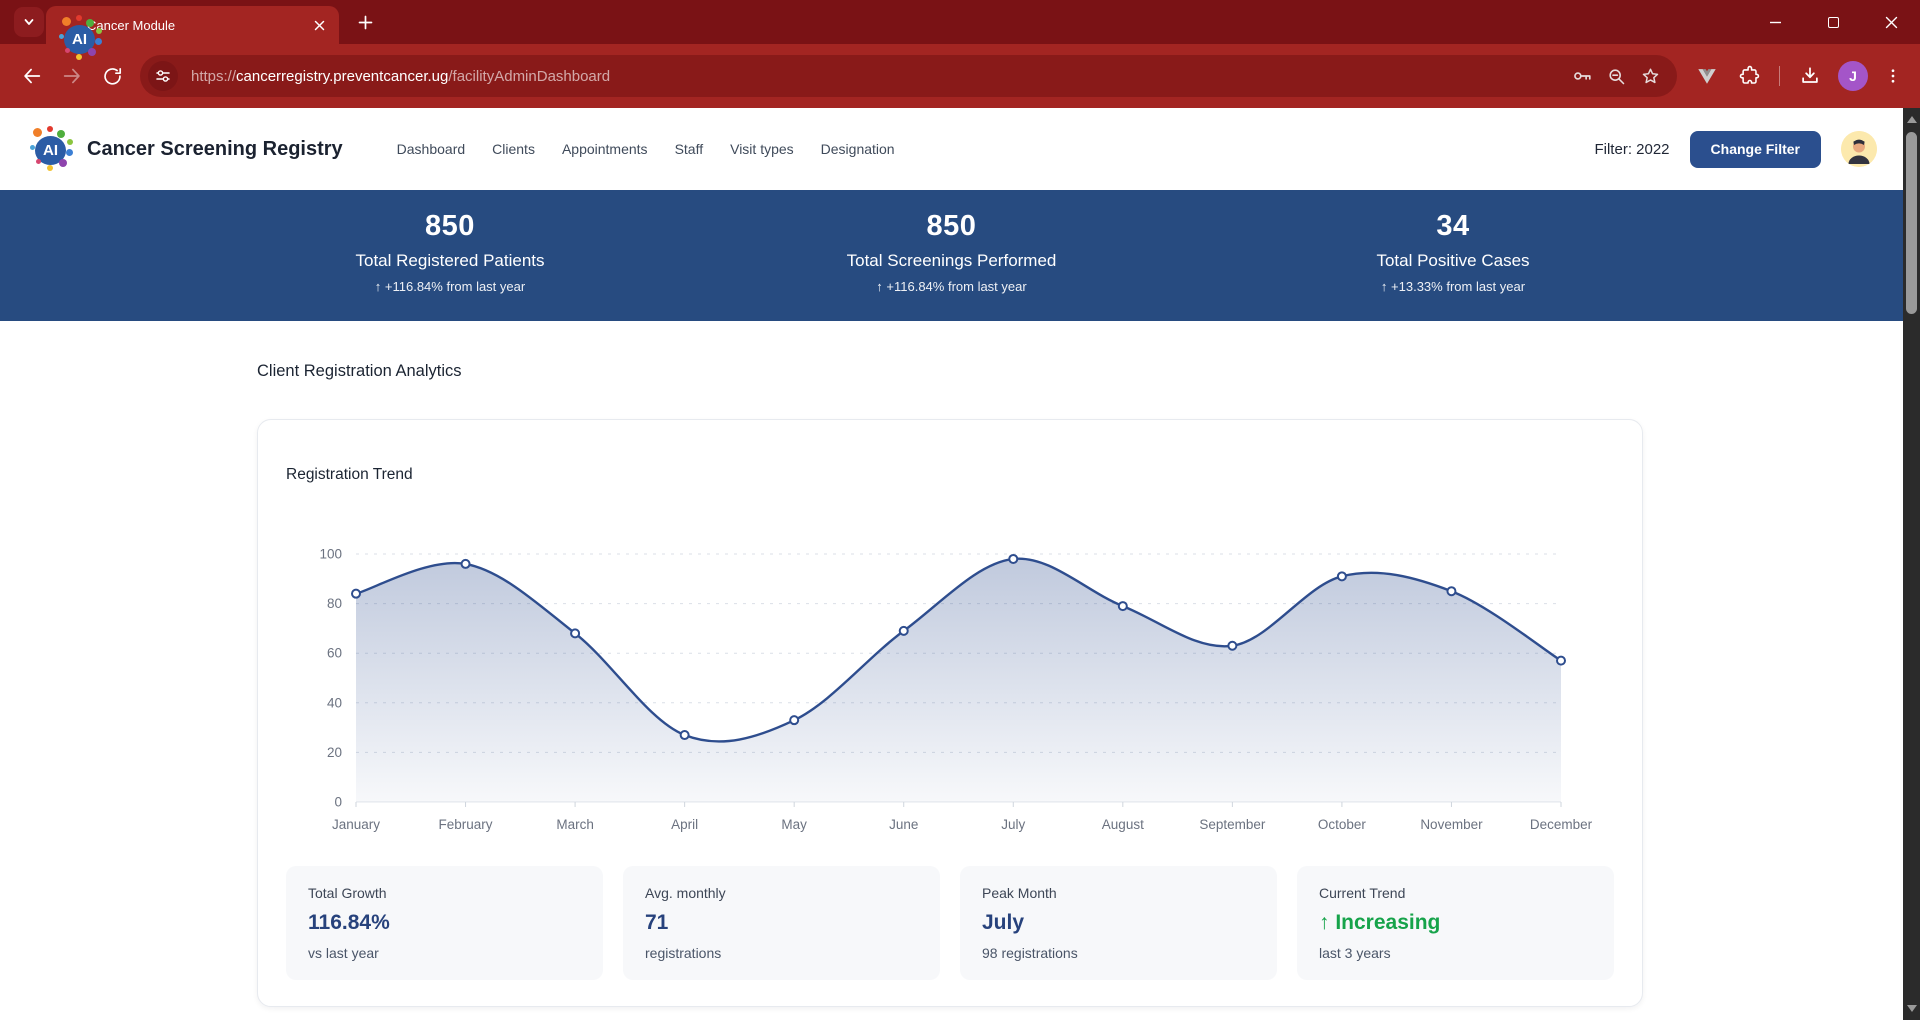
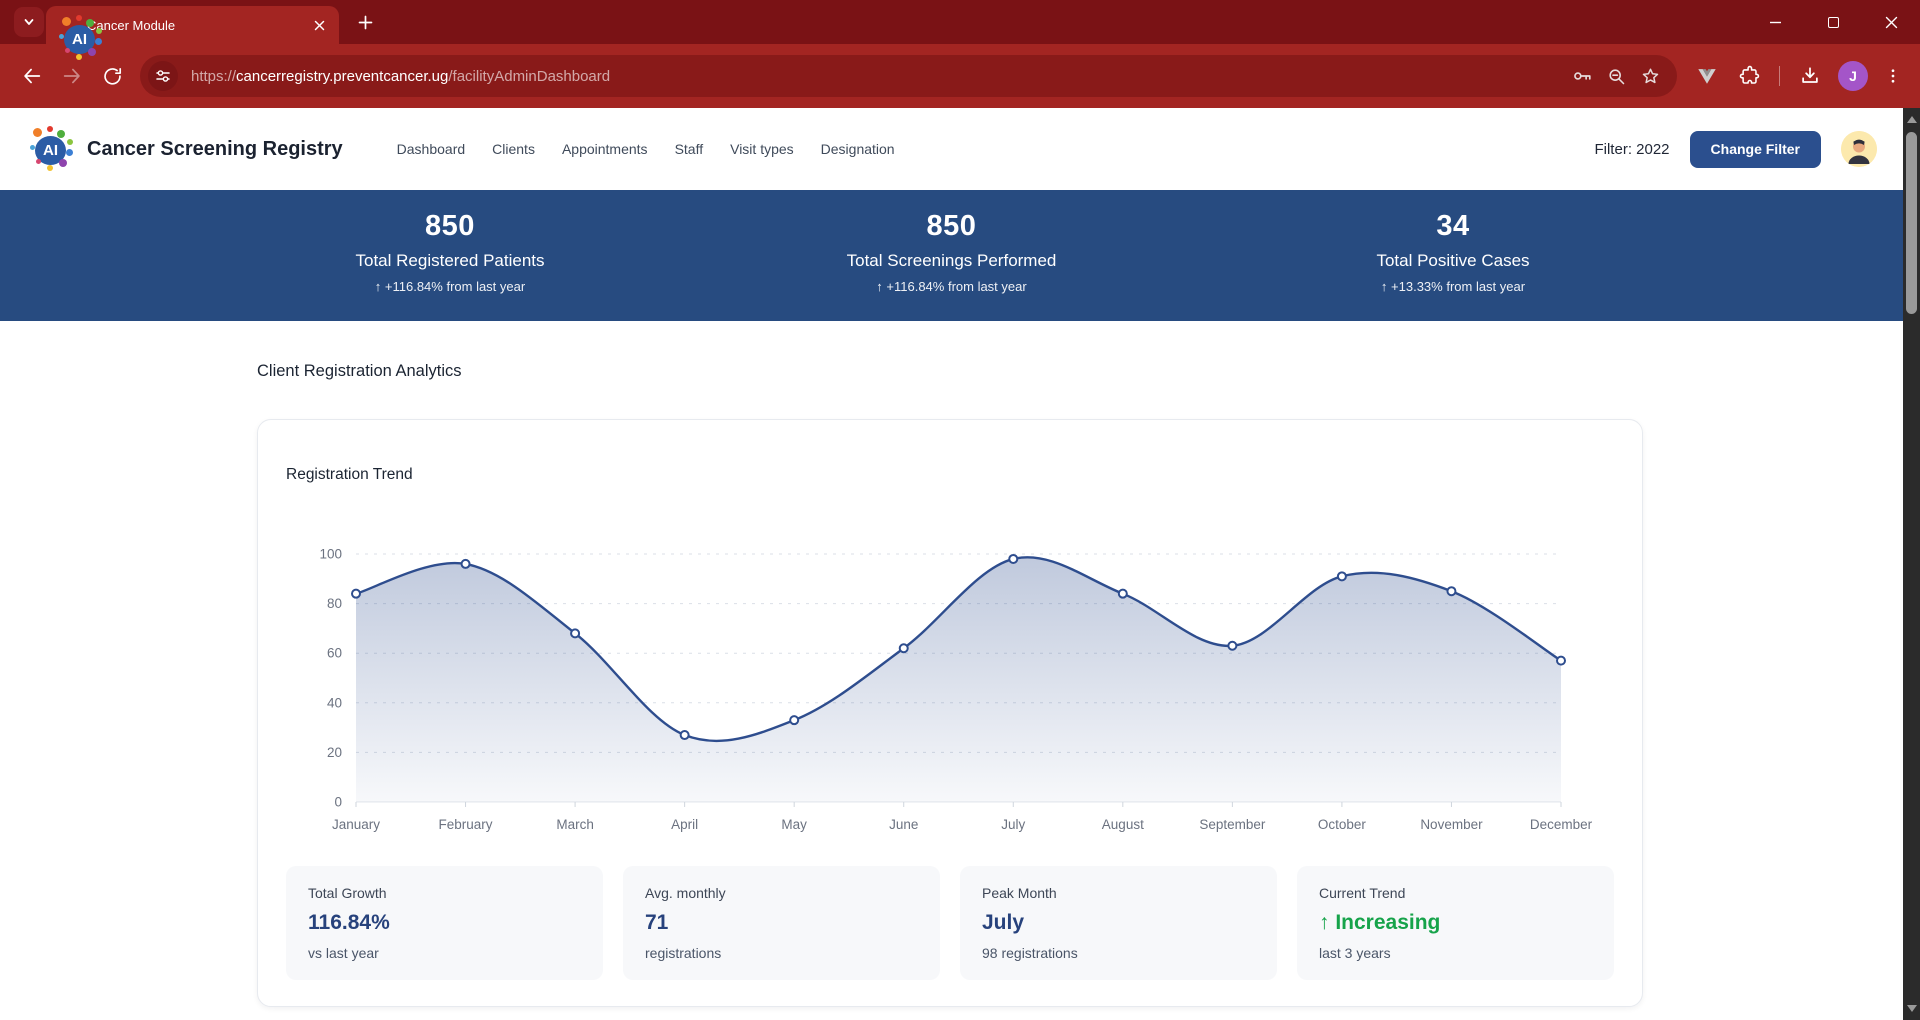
June: 69 -> 62
August: 79 -> 84
